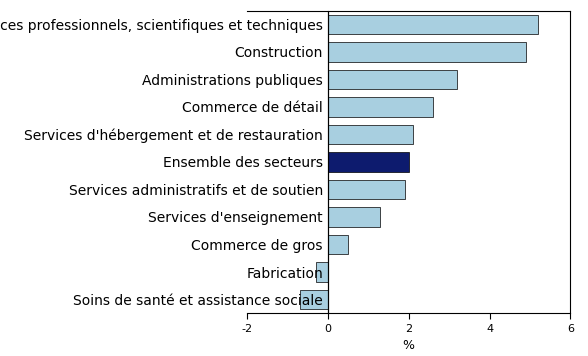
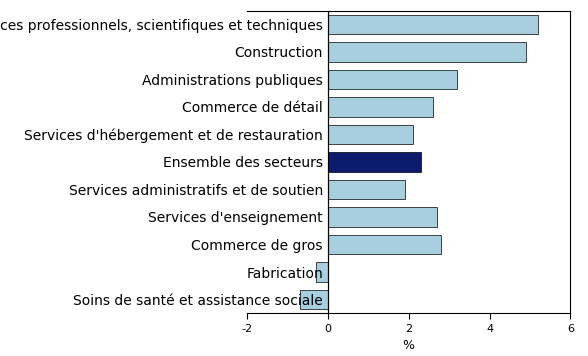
Ensemble des secteurs: 2.0 -> 2.3
Services d'enseignement: 1.3 -> 2.7
Commerce de gros: 0.5 -> 2.8
